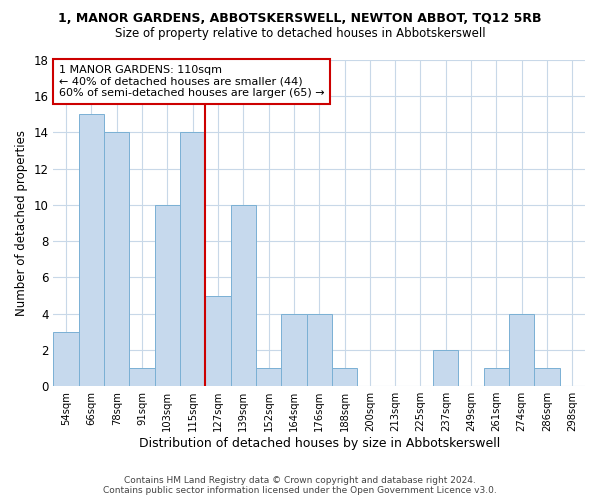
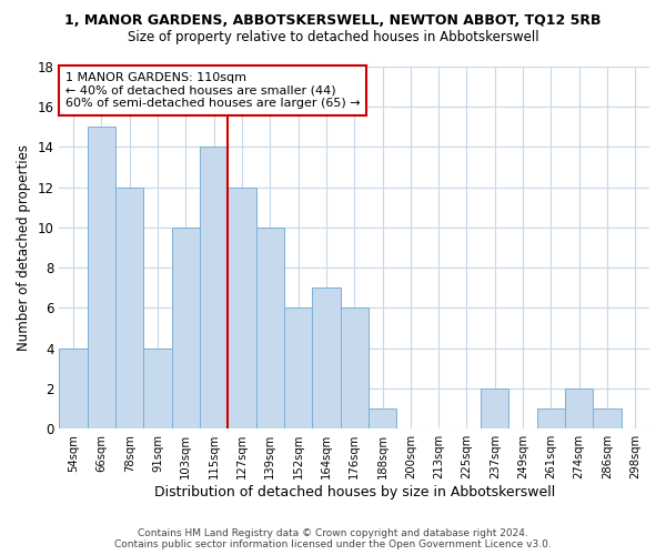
54sqm: 3 -> 4
78sqm: 14 -> 12
91sqm: 1 -> 4
127sqm: 5 -> 12
152sqm: 1 -> 6
164sqm: 4 -> 7
176sqm: 4 -> 6
274sqm: 4 -> 2
